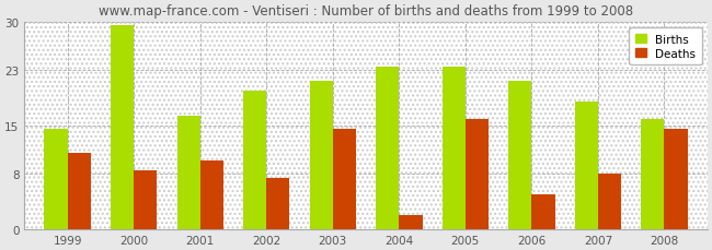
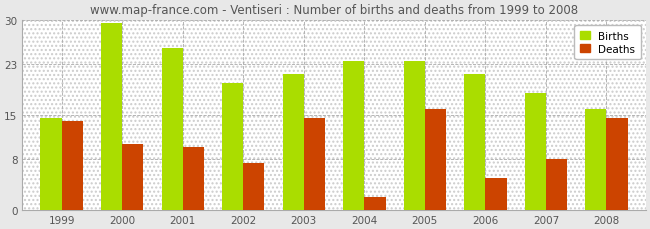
Deaths/1999: 11.0 -> 14.0
Deaths/2000: 8.5 -> 10.4
Births/2001: 16.5 -> 25.6
